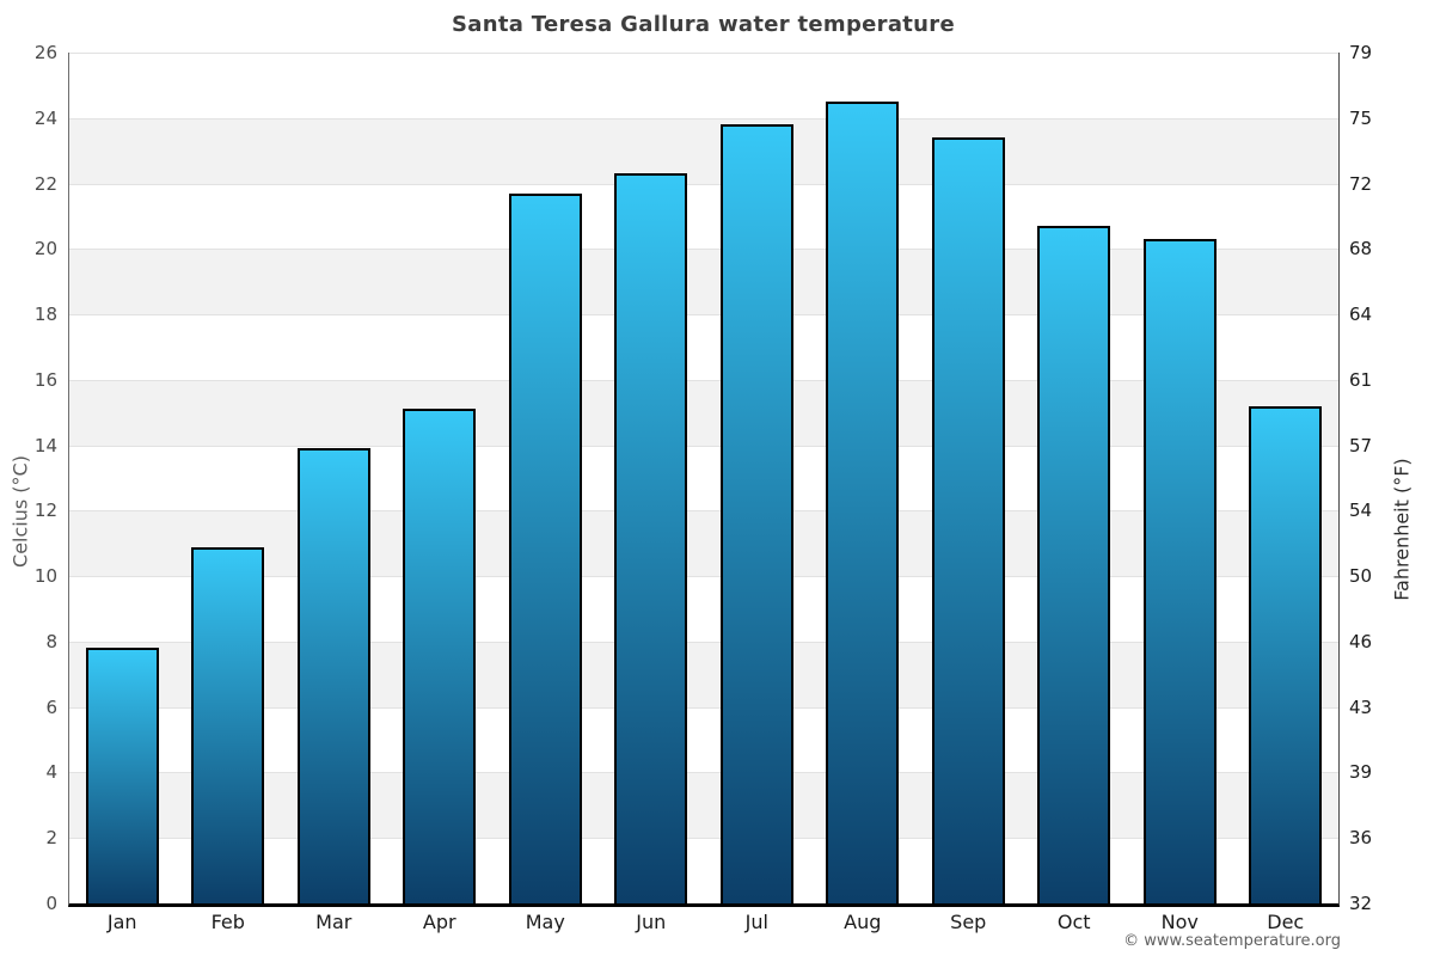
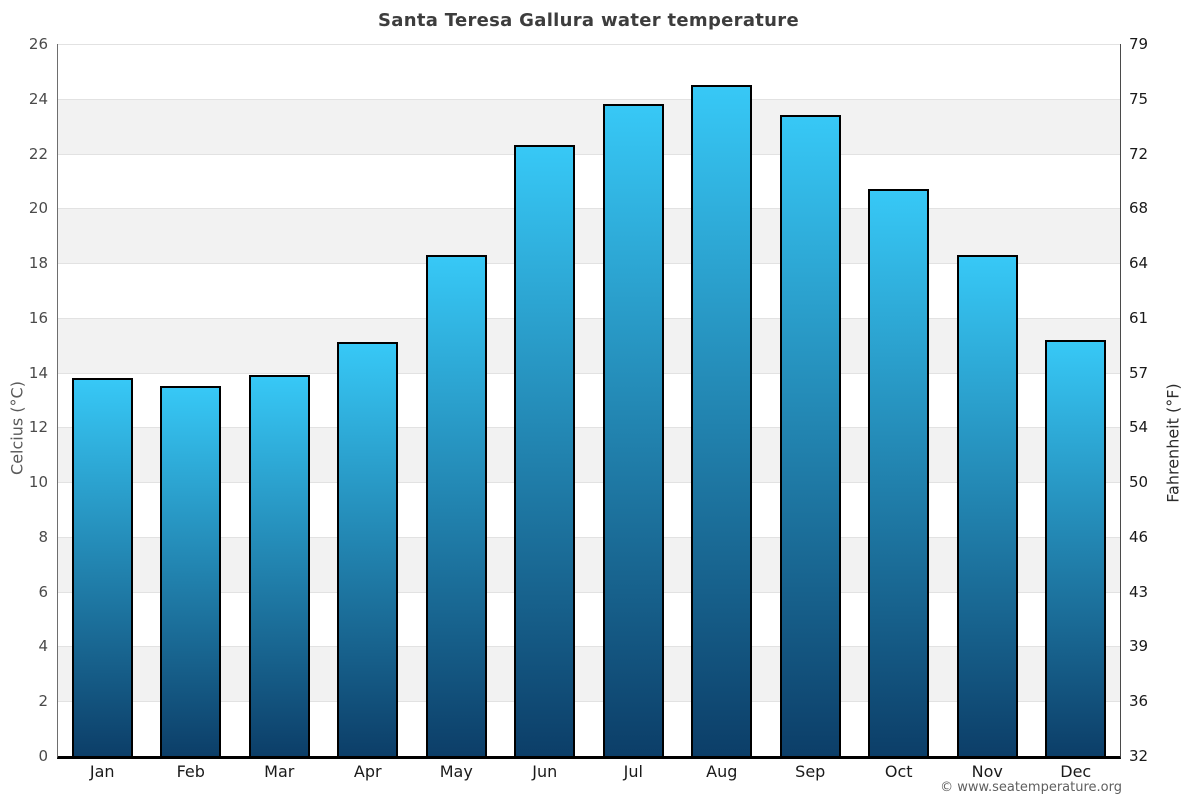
Jan: 7.8 -> 13.8
Feb: 10.9 -> 13.5
May: 21.7 -> 18.3
Nov: 20.3 -> 18.3
